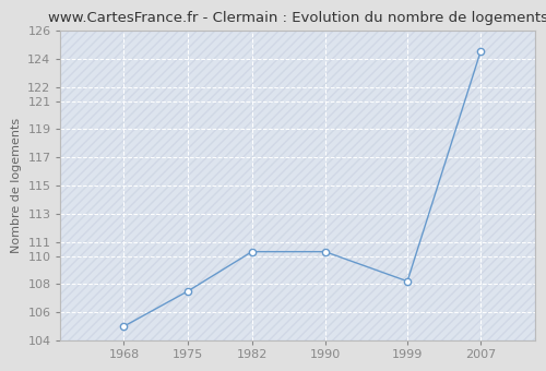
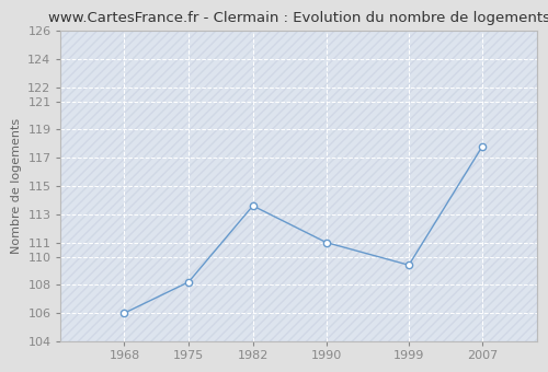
1968: 105.0 -> 106.0
1975: 107.5 -> 108.2
1982: 110.3 -> 113.6
1990: 110.3 -> 111.0
1999: 108.2 -> 109.4
2007: 124.5 -> 117.8
